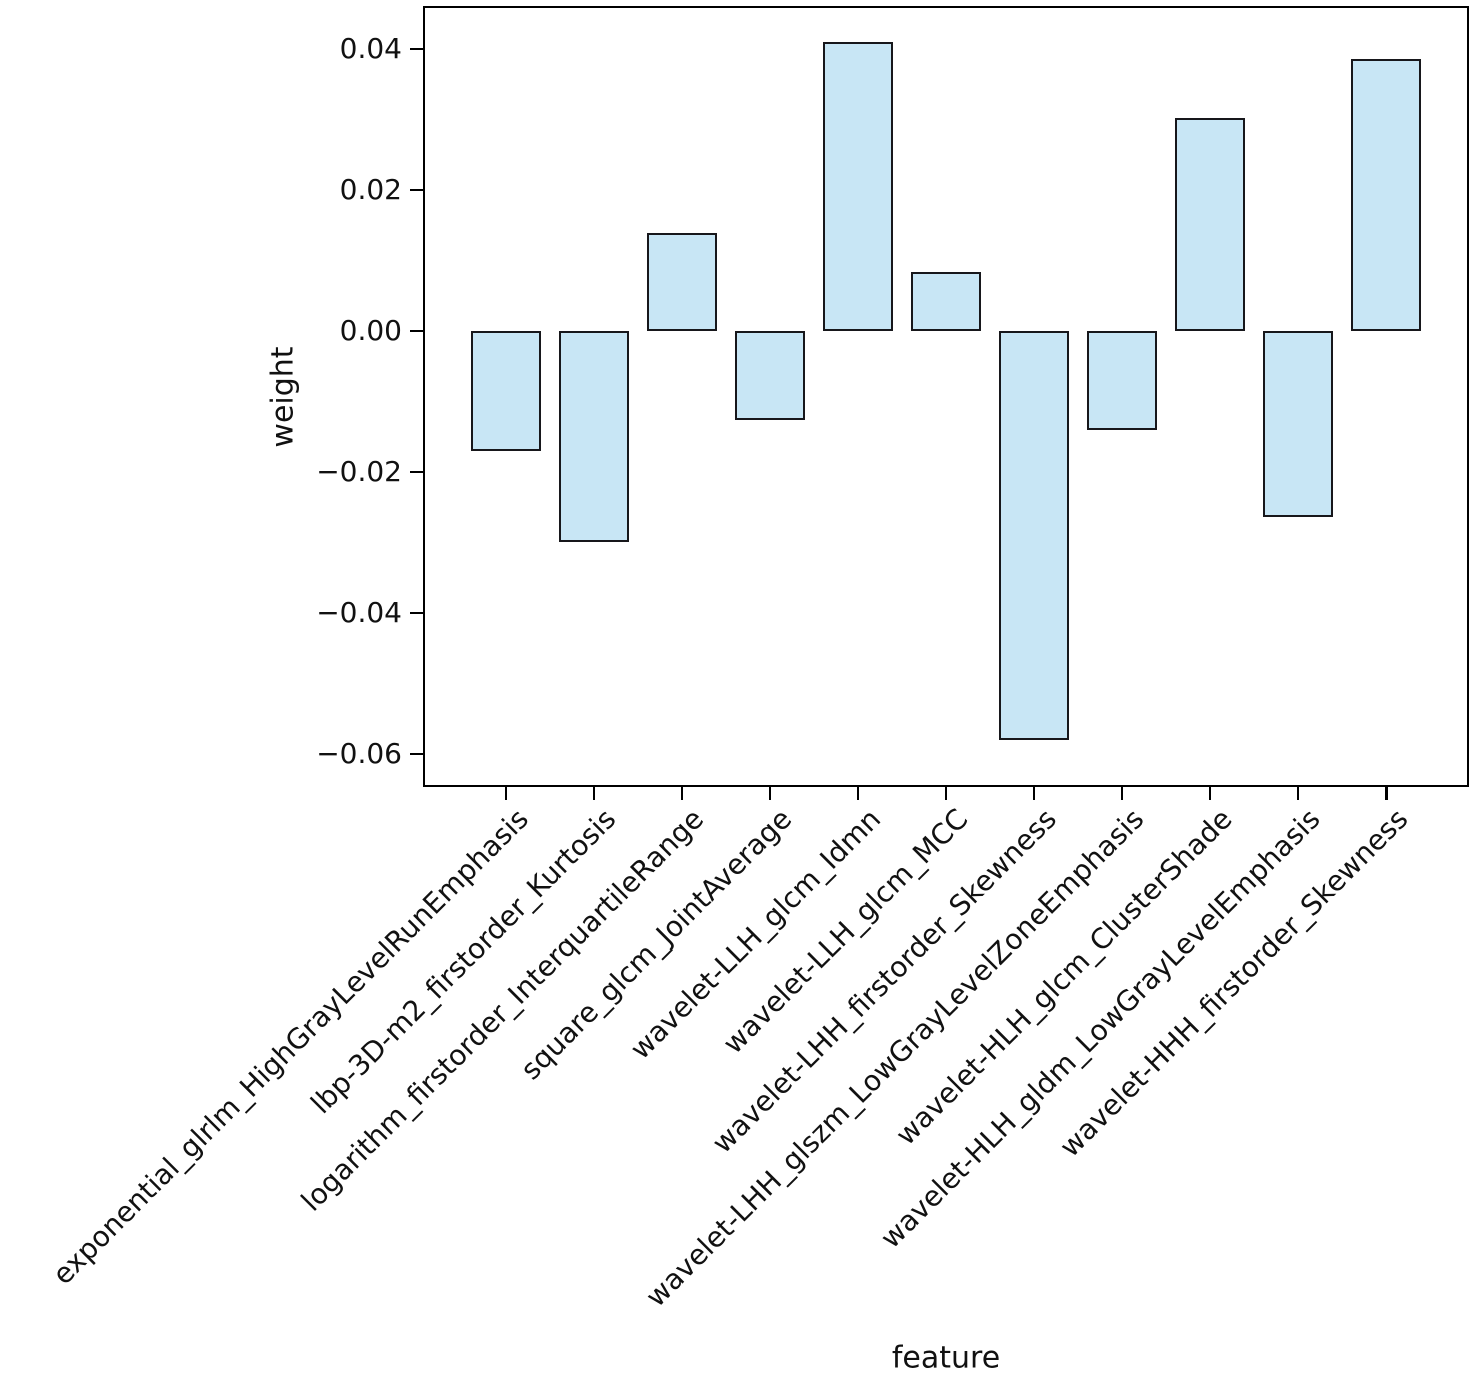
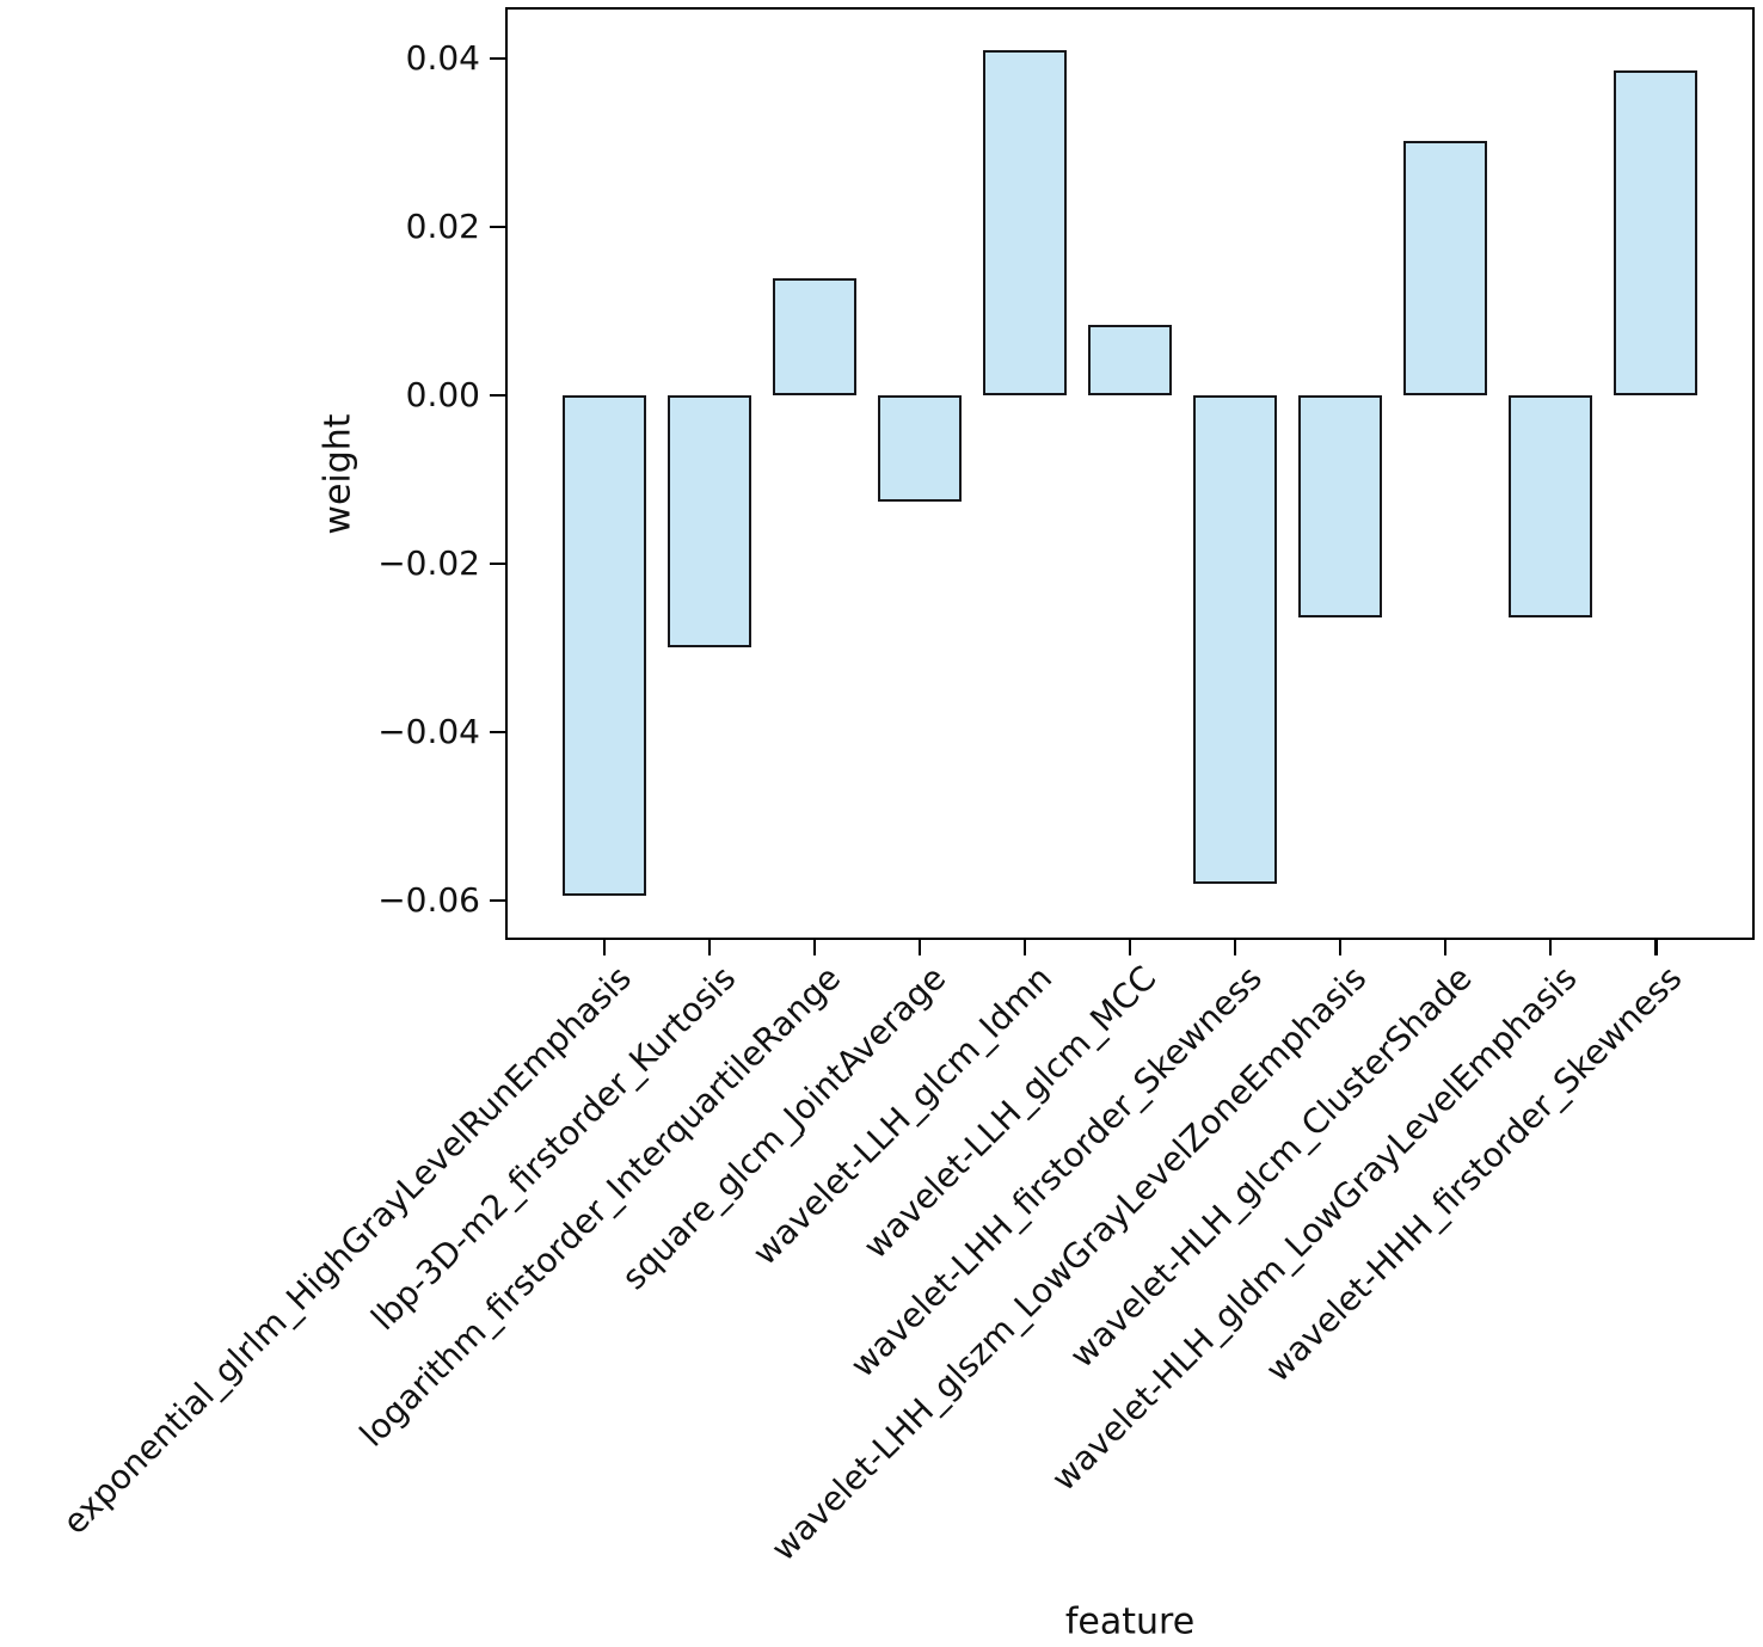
exponential_glrlm_HighGrayLevelRunEmphasis: -0.017 -> -0.059
wavelet-LHH_glszm_LowGrayLevelZoneEmphasis: -0.014 -> -0.026
